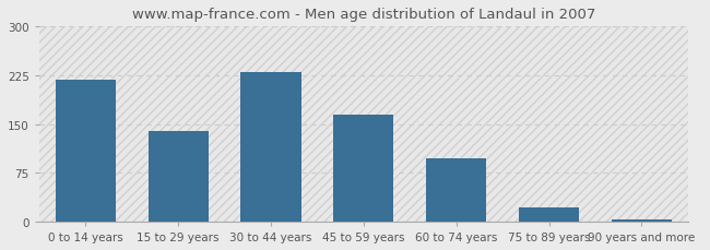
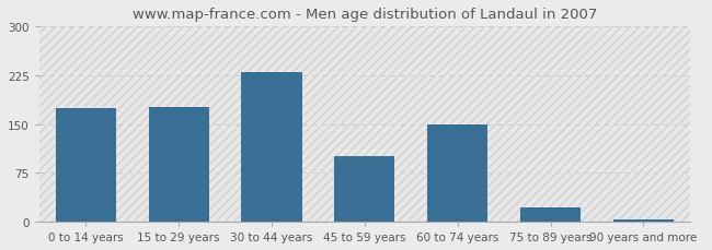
0 to 14 years: 218 -> 174
15 to 29 years: 140 -> 176
45 to 59 years: 164 -> 100
60 to 74 years: 97 -> 150
